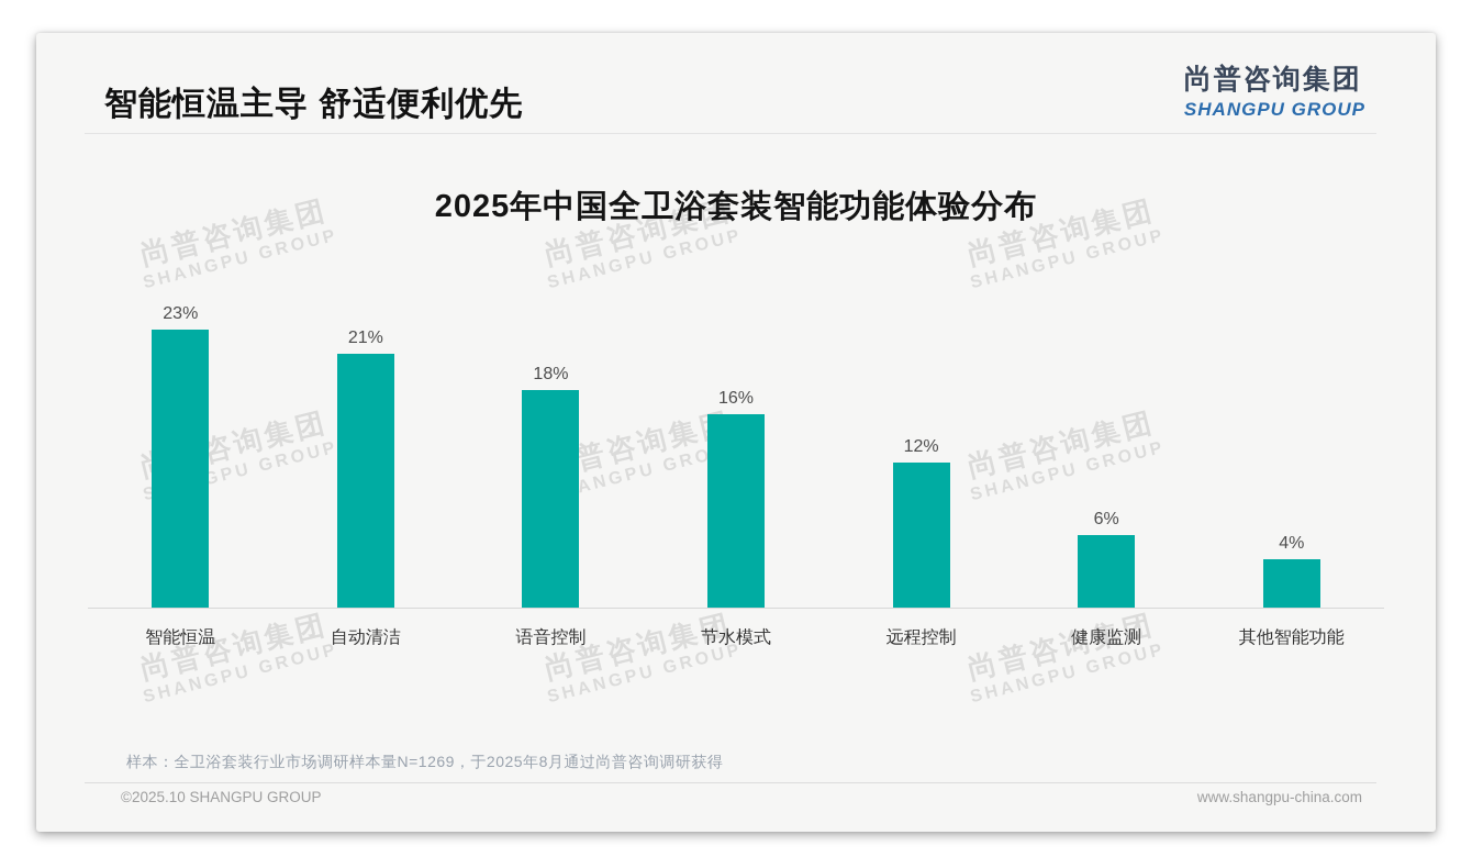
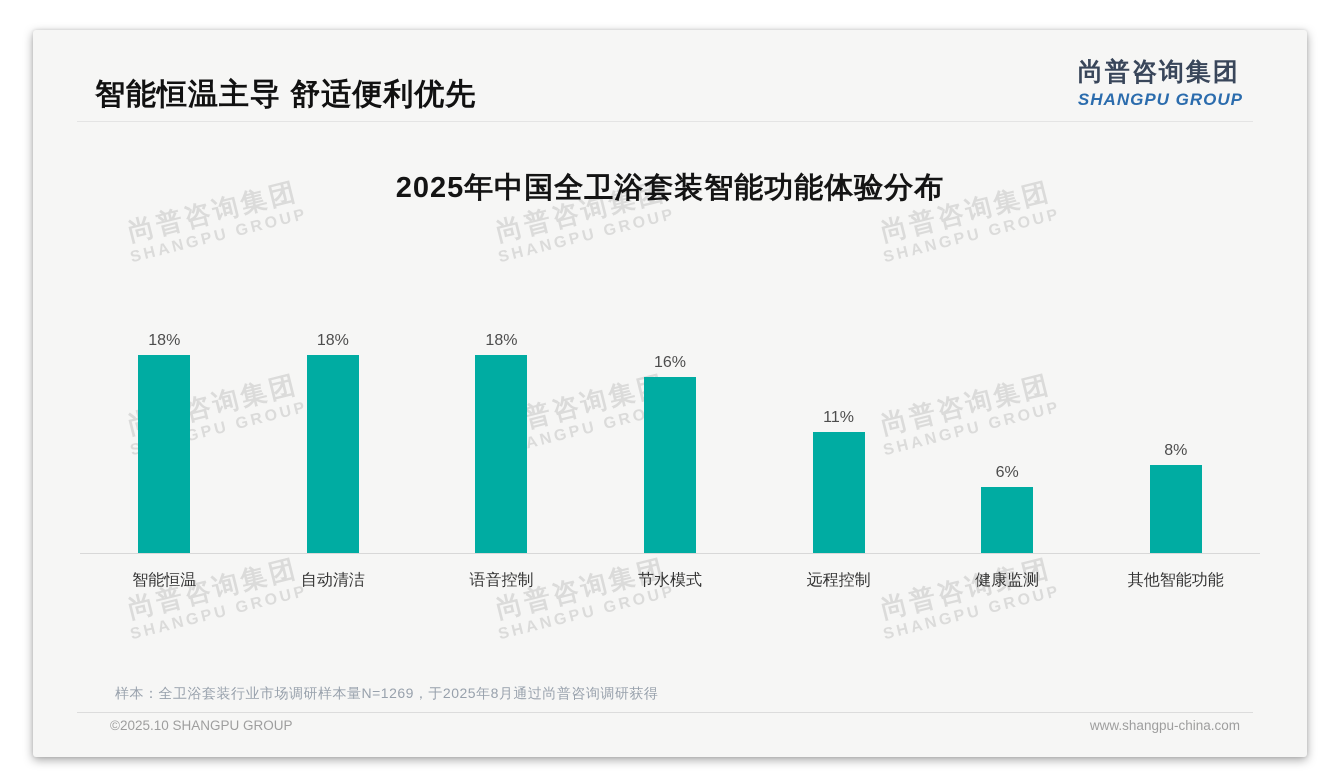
智能恒温: 23% -> 18%
自动清洁: 21% -> 18%
远程控制: 12% -> 11%
其他智能功能: 4% -> 8%
